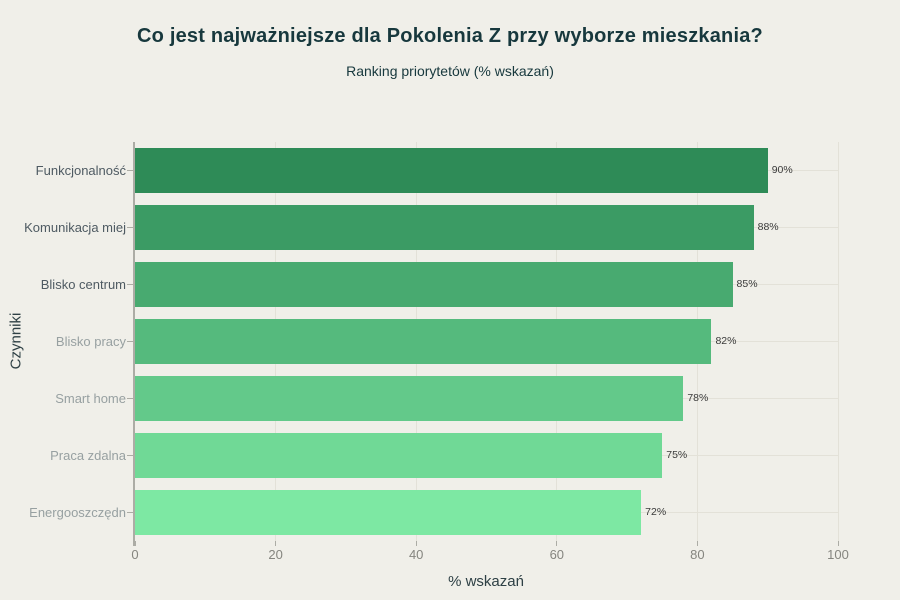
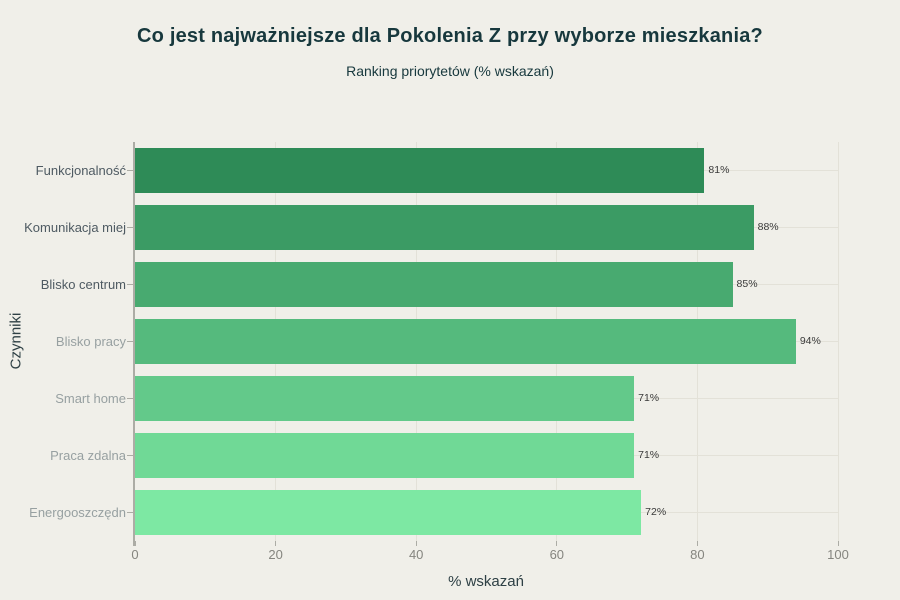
Funkcjonalność: 90% -> 81%
Blisko pracy: 82% -> 94%
Smart home: 78% -> 71%
Praca zdalna: 75% -> 71%
